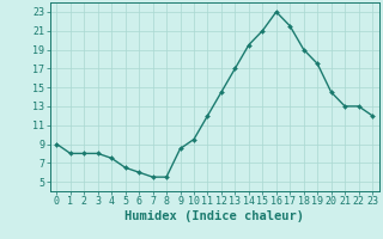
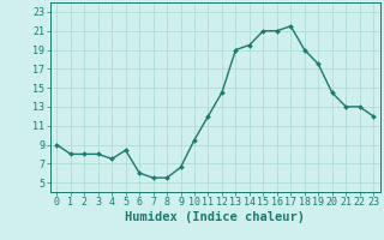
5: 6.5 -> 8.4
9: 8.5 -> 6.6
13: 17.0 -> 19.0
16: 23.0 -> 21.0
